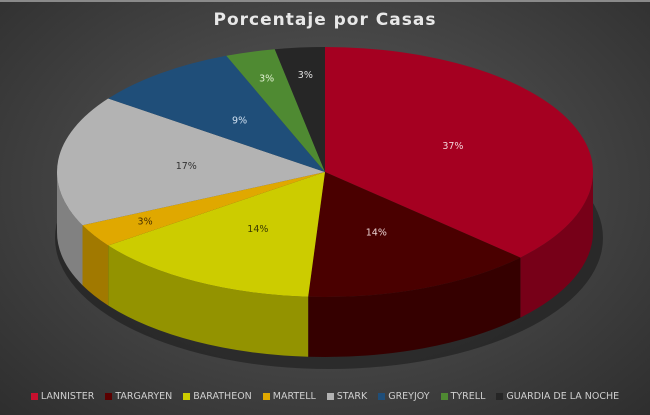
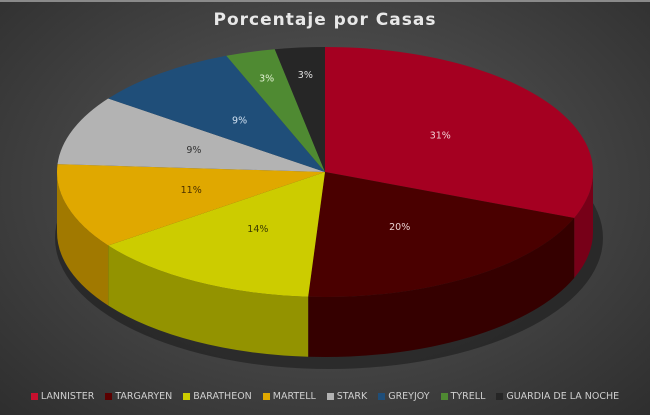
LANNISTER: 37% -> 31%
TARGARYEN: 14% -> 20%
MARTELL: 3% -> 11%
STARK: 17% -> 9%
